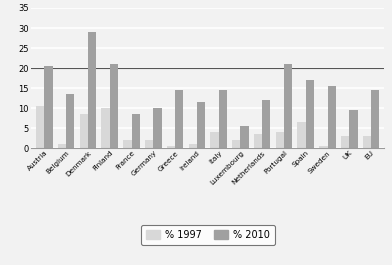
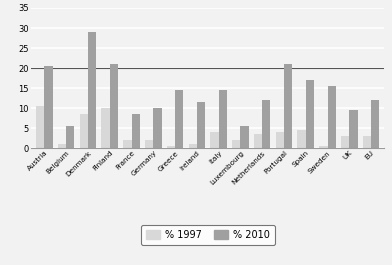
% 2010/Belgium: 13.5 -> 5.5
% 1997/Spain: 6.5 -> 4.5
% 2010/EU: 14.5 -> 12.0
